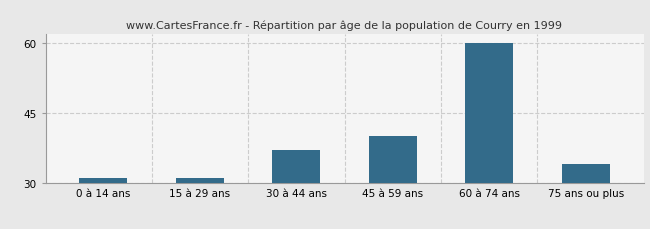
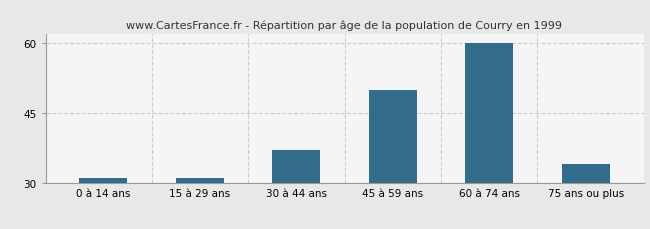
45 à 59 ans: 40 -> 50
